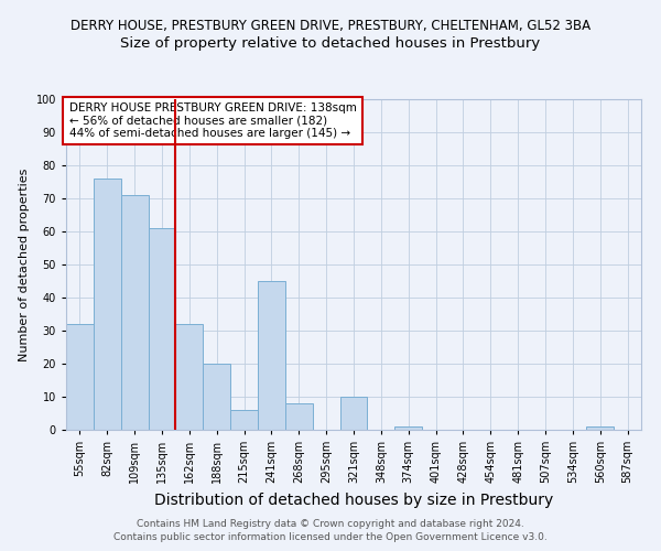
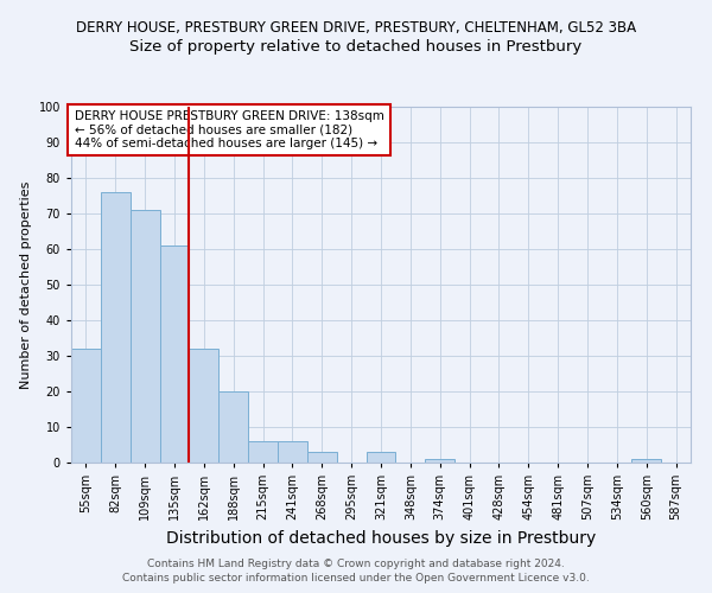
241sqm: 45 -> 6
268sqm: 8 -> 3
321sqm: 10 -> 3
